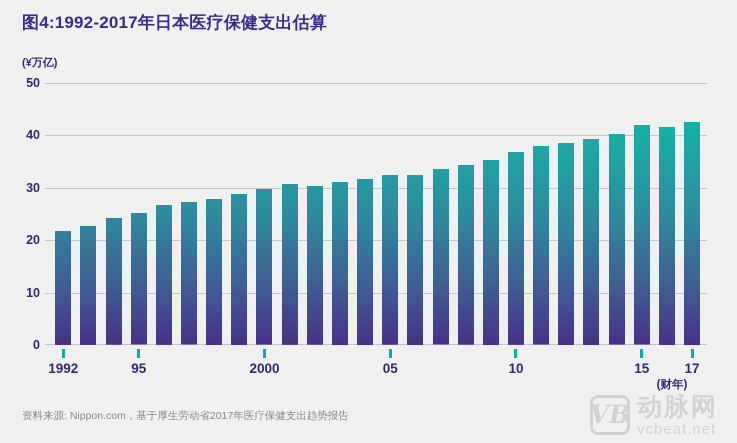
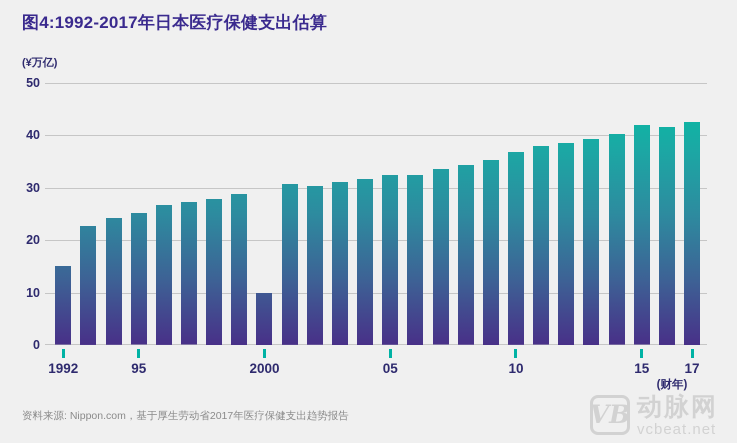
1992: 22 -> 15
2000: 30 -> 10
